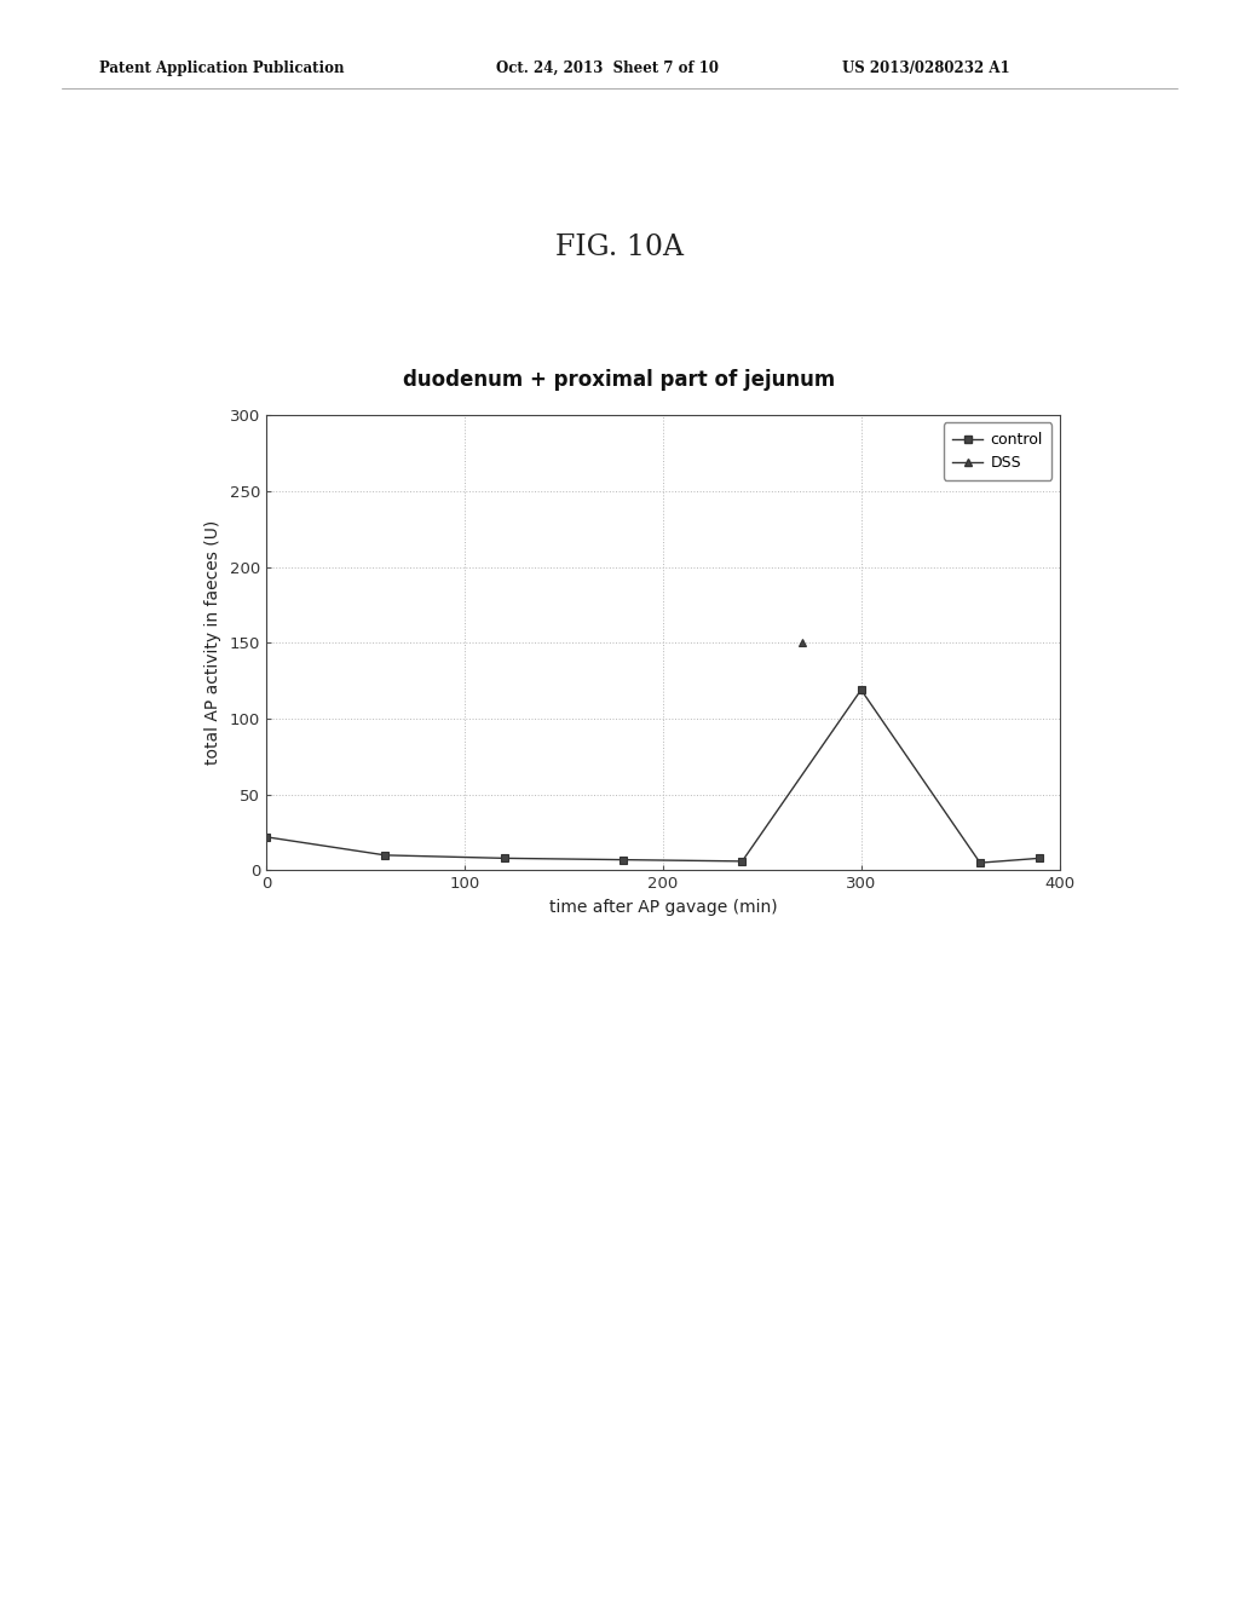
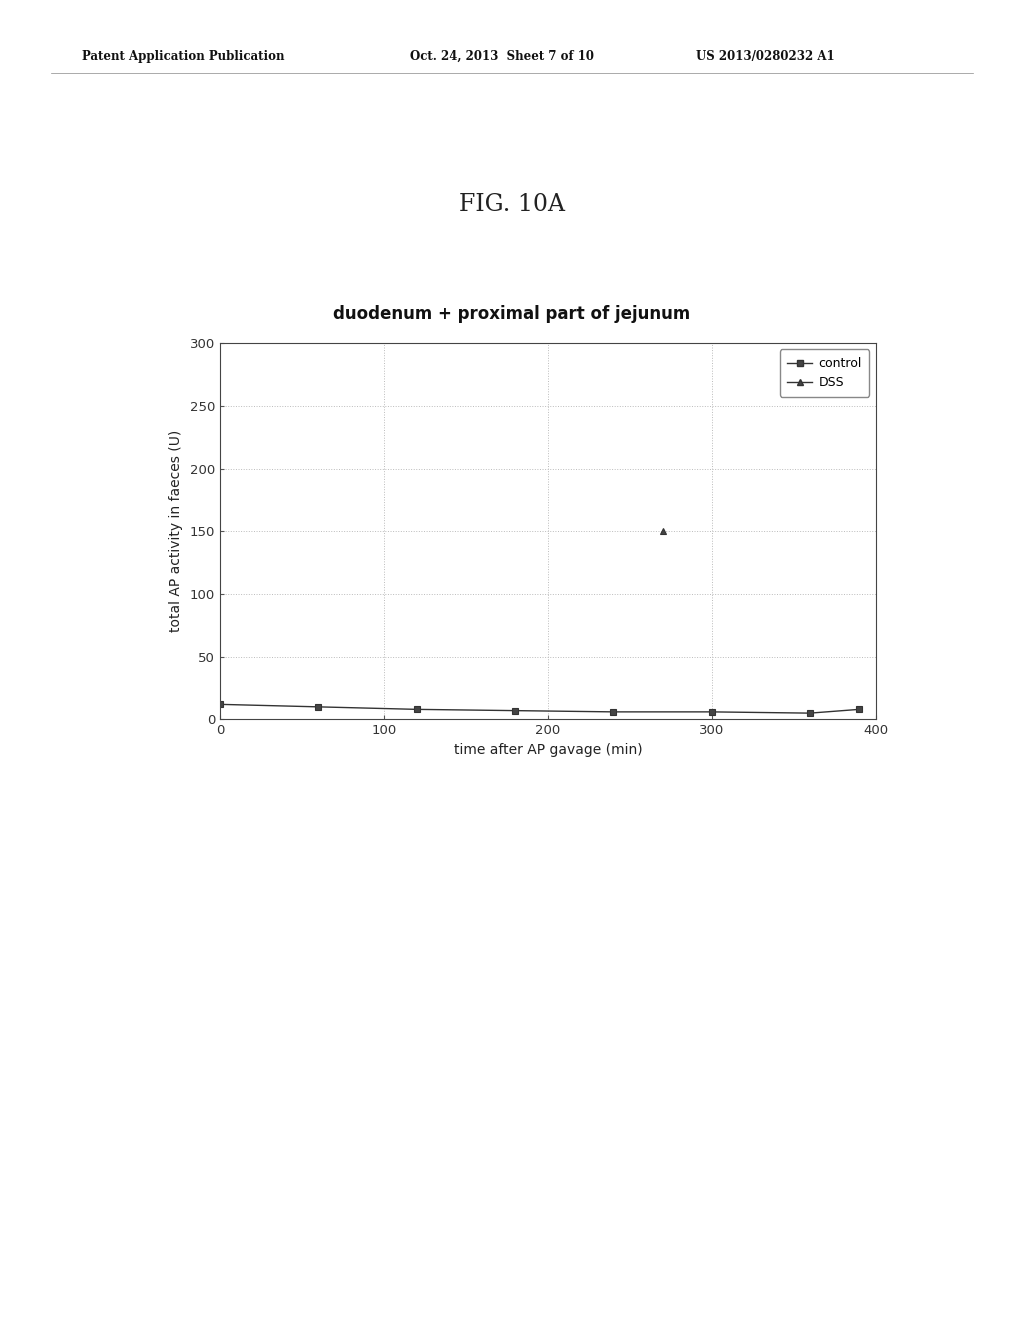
0: 22 -> 12
300: 119 -> 6
